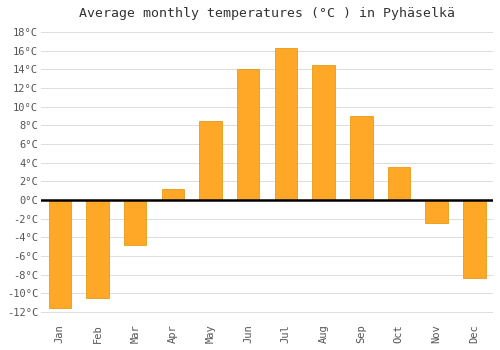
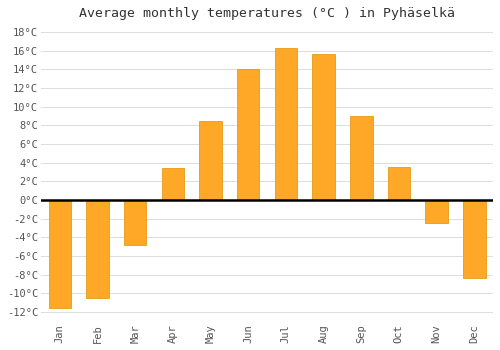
Apr: 1.2°C -> 3.4°C
Aug: 14.5°C -> 15.6°C
